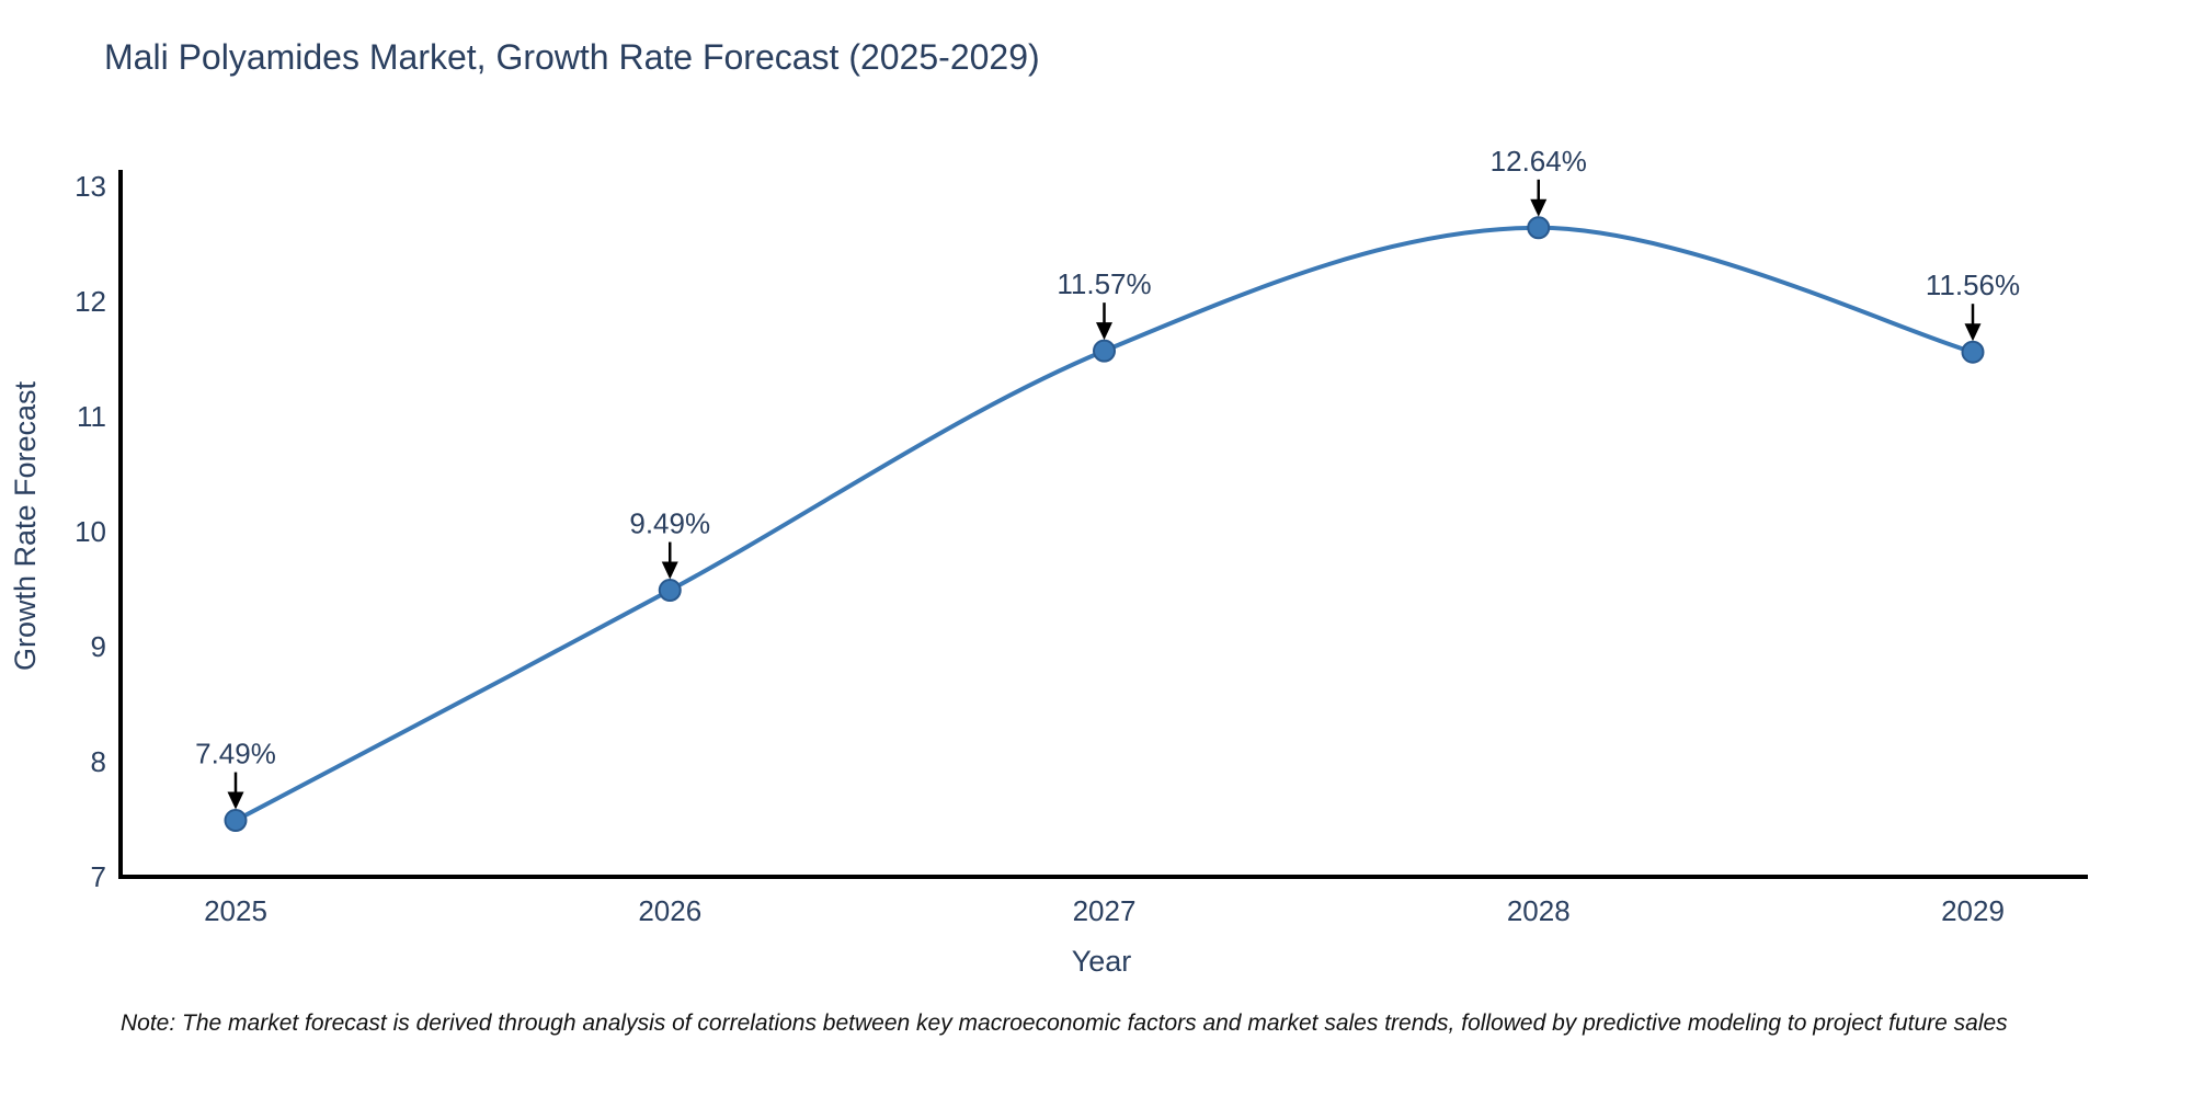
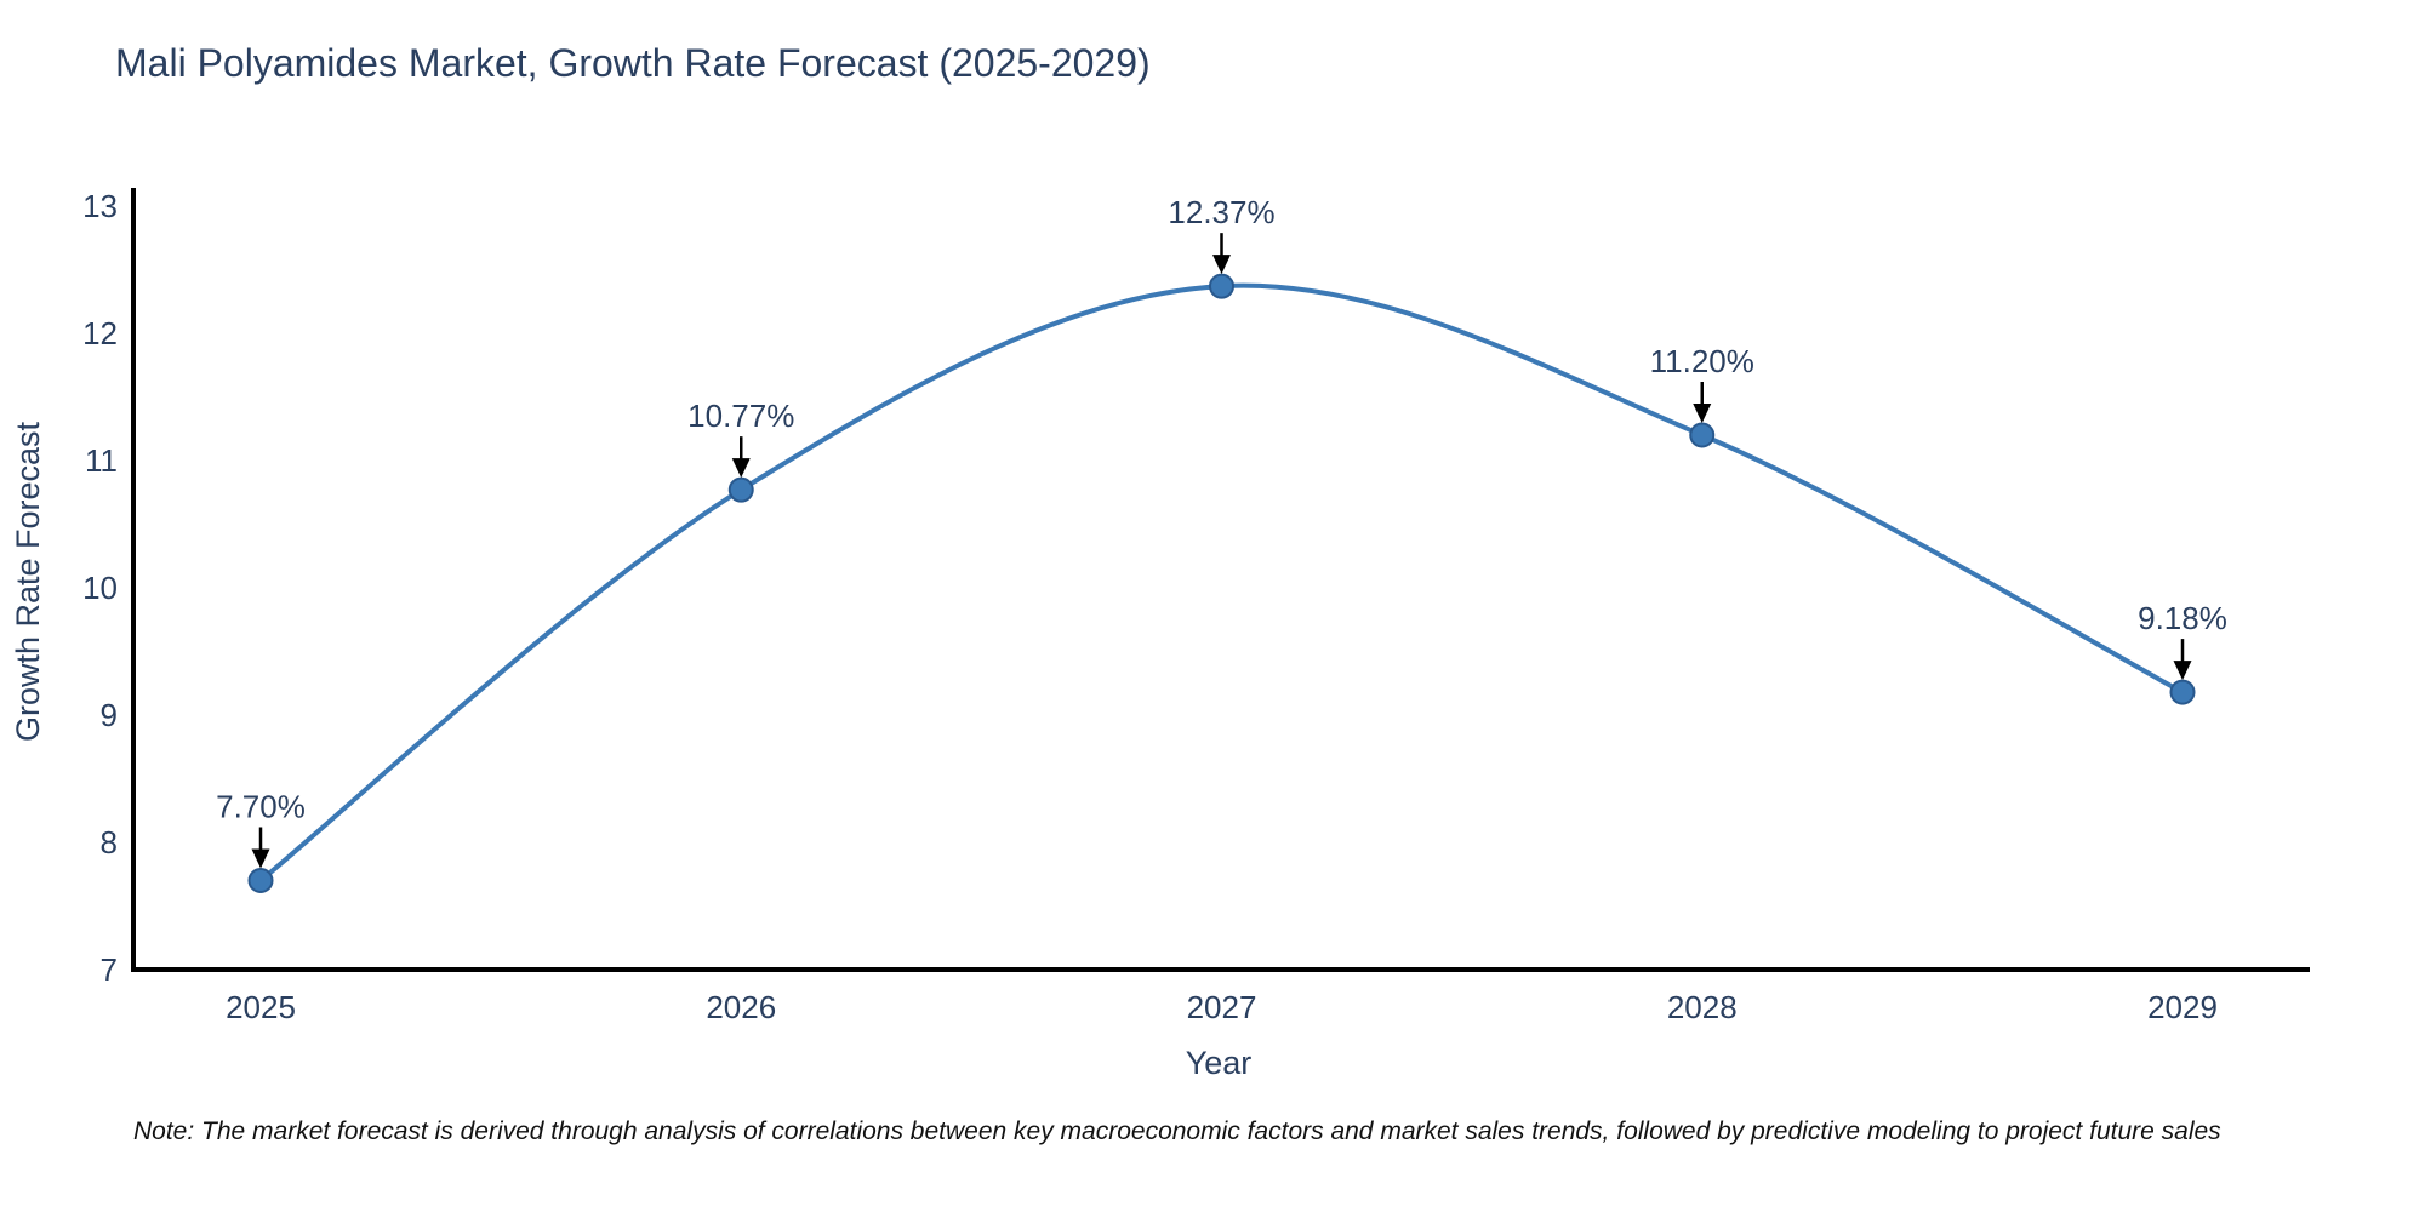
2025: 7.49% -> 7.70%
2026: 9.49% -> 10.77%
2027: 11.57% -> 12.37%
2028: 12.64% -> 11.20%
2029: 11.56% -> 9.18%
